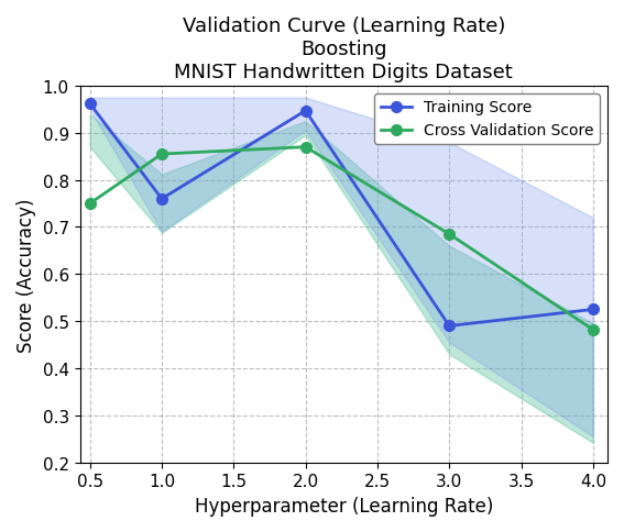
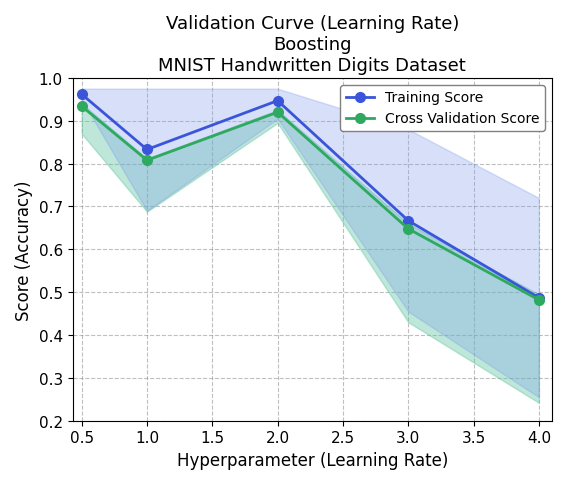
Cross Validation Score/0.5: 0.750 -> 0.934
Training Score/1.0: 0.760 -> 0.833
Cross Validation Score/1.0: 0.855 -> 0.808
Cross Validation Score/2.0: 0.870 -> 0.920
Training Score/3.0: 0.490 -> 0.667
Cross Validation Score/3.0: 0.685 -> 0.648
Training Score/4.0: 0.525 -> 0.487
